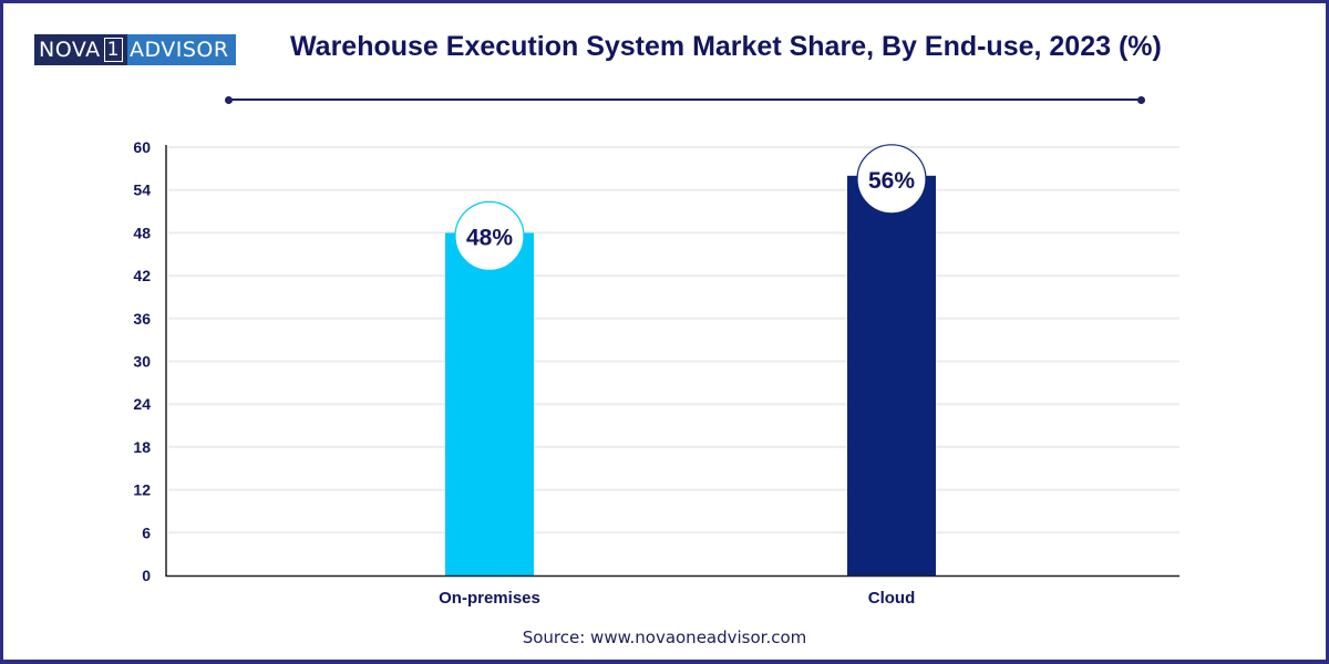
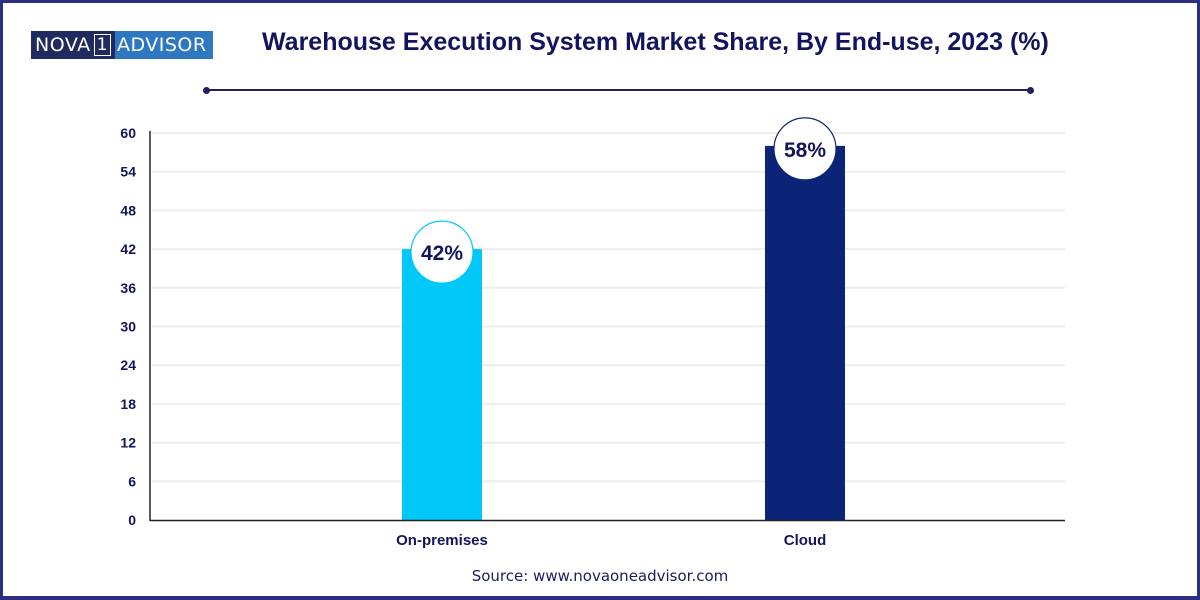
On-premises: 48% -> 42%
Cloud: 56% -> 58%
